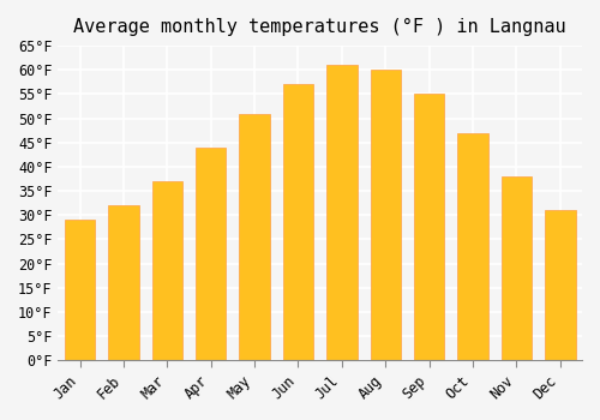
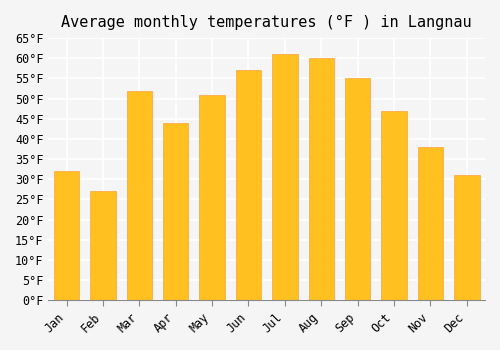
Jan: 29°F -> 32°F
Feb: 32°F -> 27°F
Mar: 37°F -> 52°F
